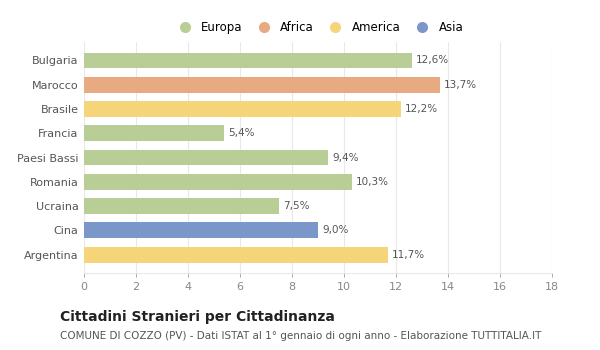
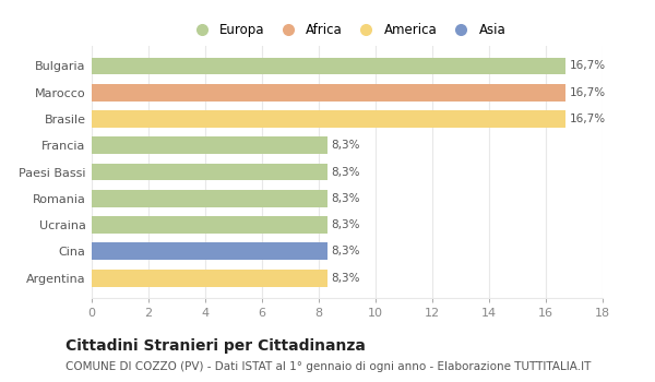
Bulgaria: 12,6% -> 16,7%
Marocco: 13,7% -> 16,7%
Brasile: 12,2% -> 16,7%
Francia: 5,4% -> 8,3%
Paesi Bassi: 9,4% -> 8,3%
Romania: 10,3% -> 8,3%
Ucraina: 7,5% -> 8,3%
Cina: 9,0% -> 8,3%
Argentina: 11,7% -> 8,3%
